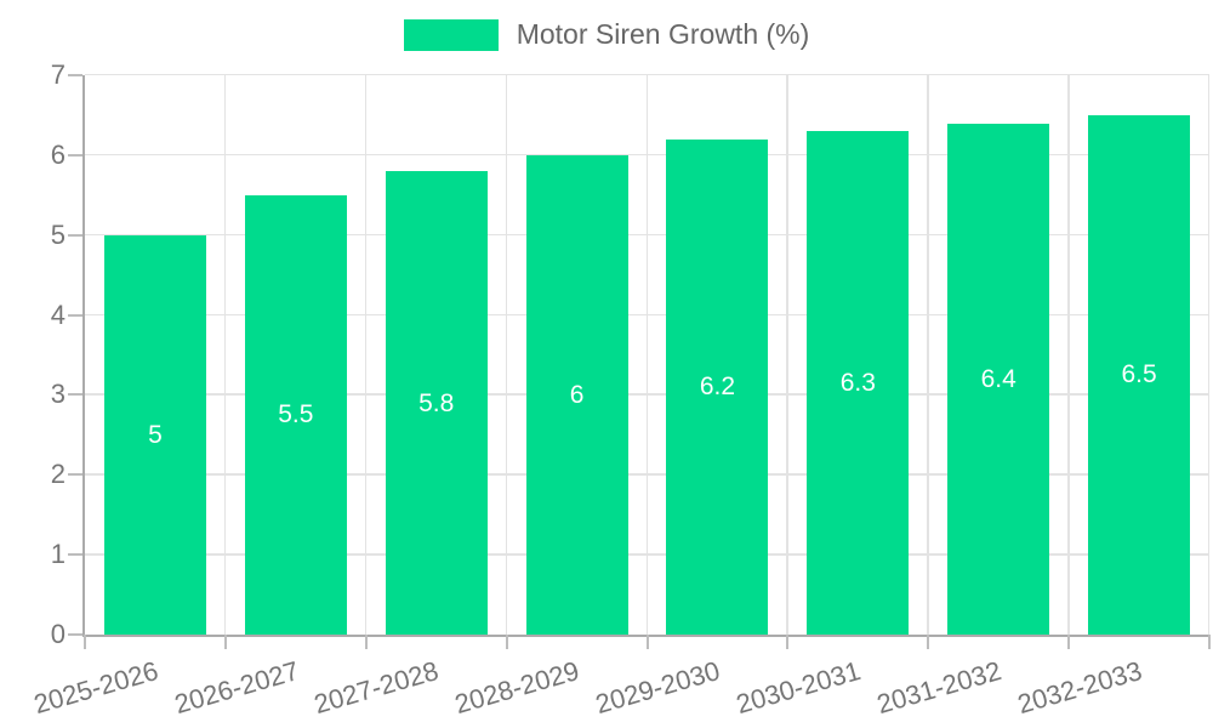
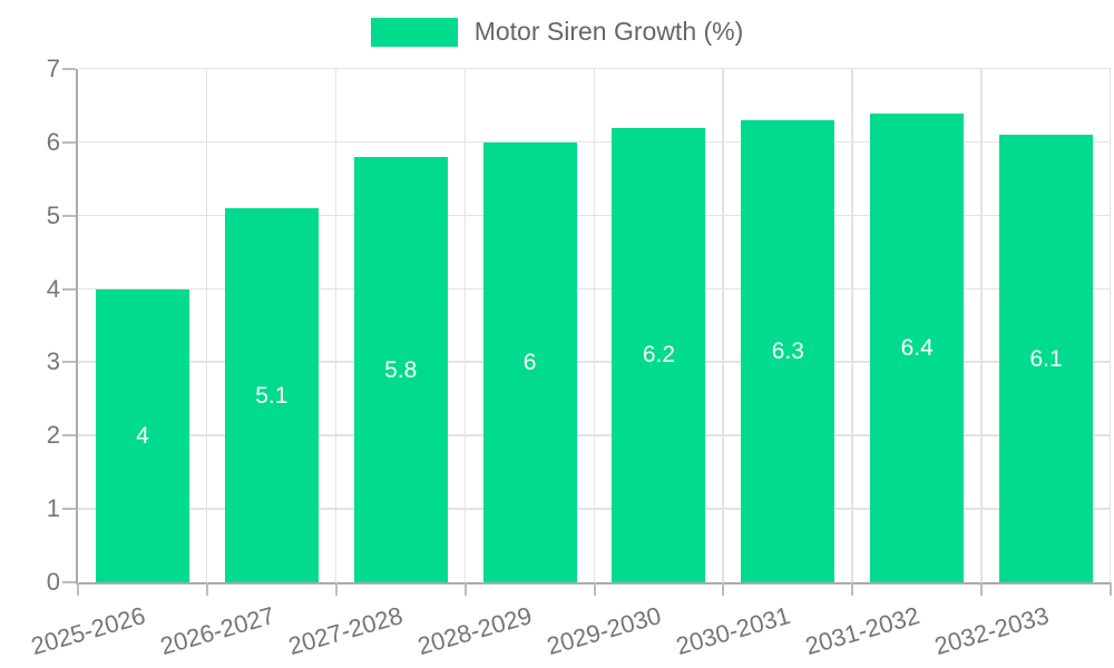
2025-2026: 5 -> 4
2026-2027: 5.5 -> 5.1
2032-2033: 6.5 -> 6.1
